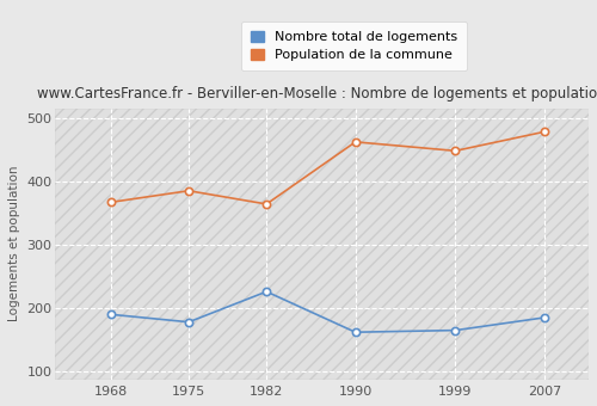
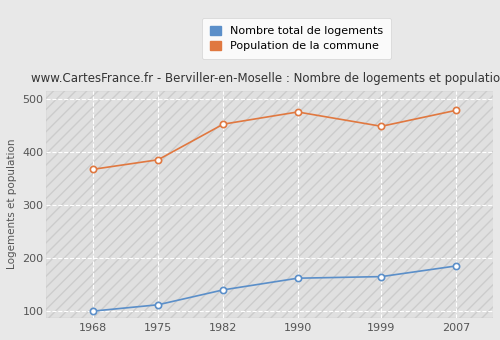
Nombre total de logements/1968: 190 -> 100
Nombre total de logements/1975: 178 -> 112
Nombre total de logements/1982: 226 -> 140
Population de la commune/1982: 364 -> 452
Population de la commune/1990: 462 -> 475
